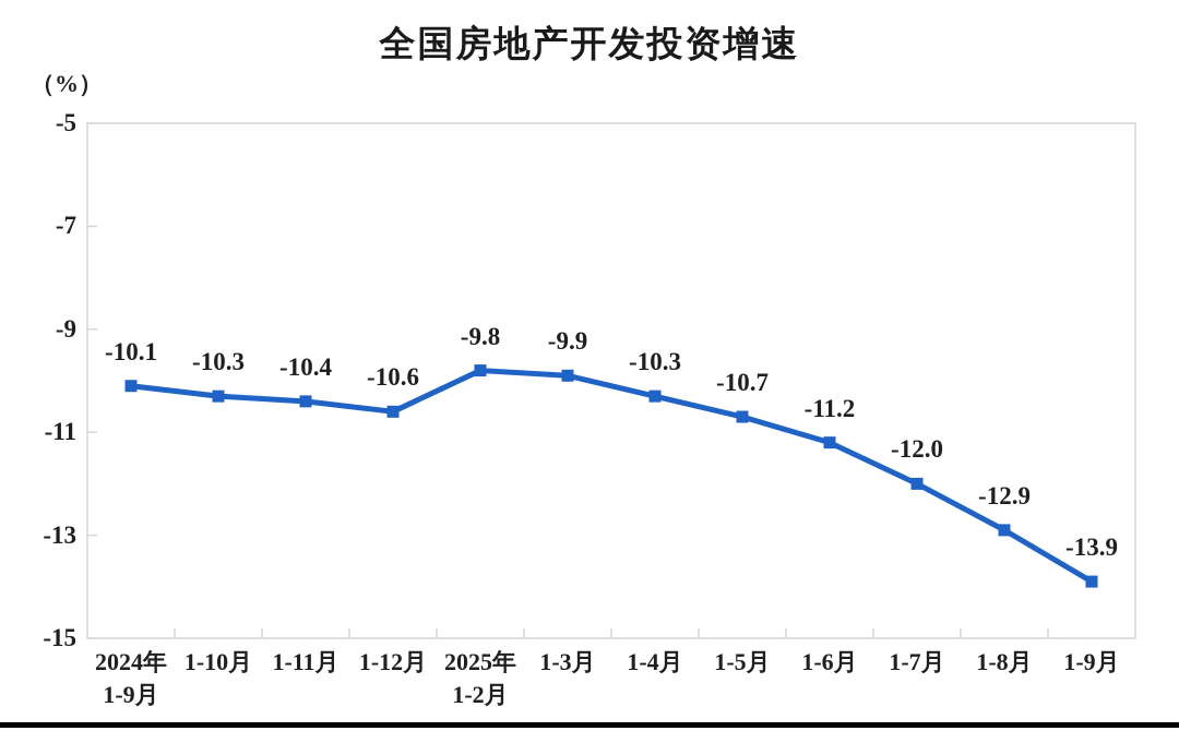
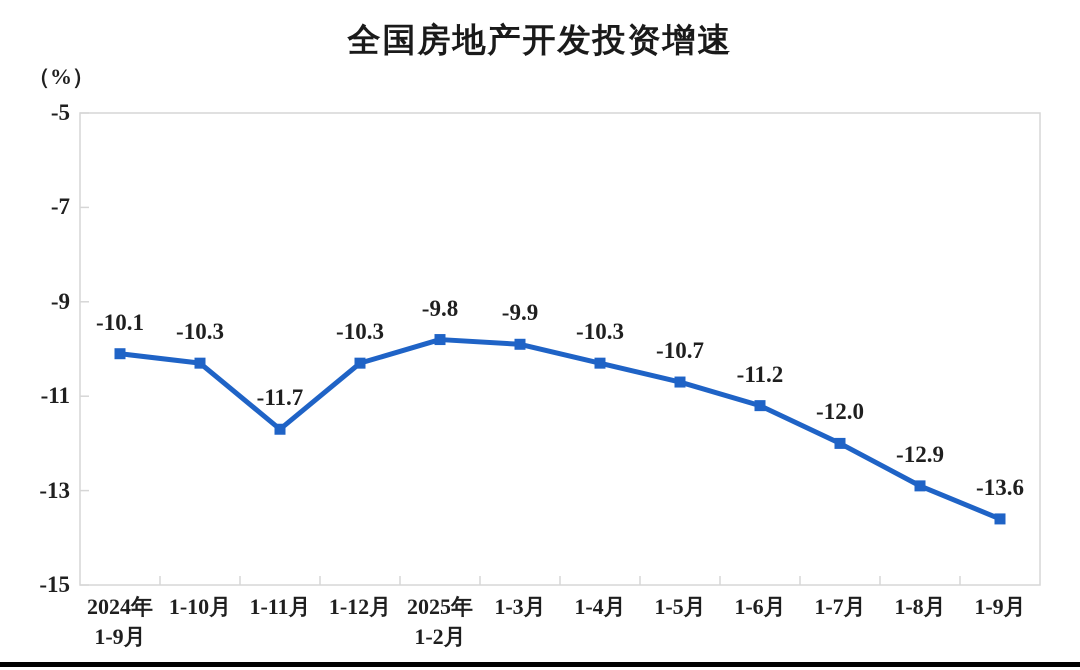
1-11月: -10.4 -> -11.7
1-12月: -10.6 -> -10.3
1-9月: -13.9 -> -13.6
